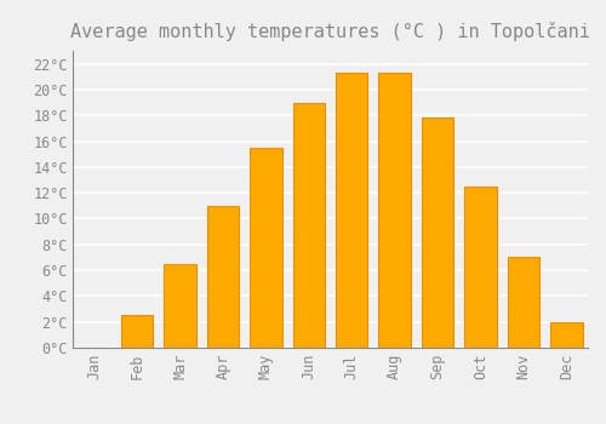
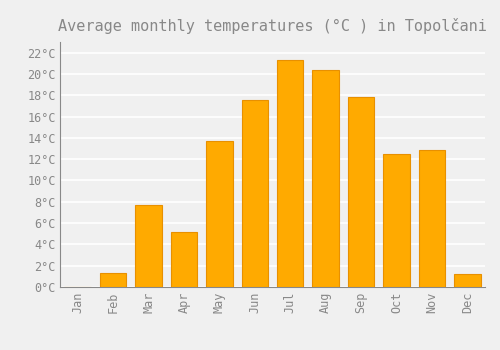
Feb: 2.5°C -> 1.3°C
Mar: 6.5°C -> 7.7°C
Apr: 11.0°C -> 5.2°C
May: 15.5°C -> 13.7°C
Jun: 19.0°C -> 17.6°C
Aug: 21.3°C -> 20.4°C
Nov: 7.0°C -> 12.9°C
Dec: 2.0°C -> 1.2°C
